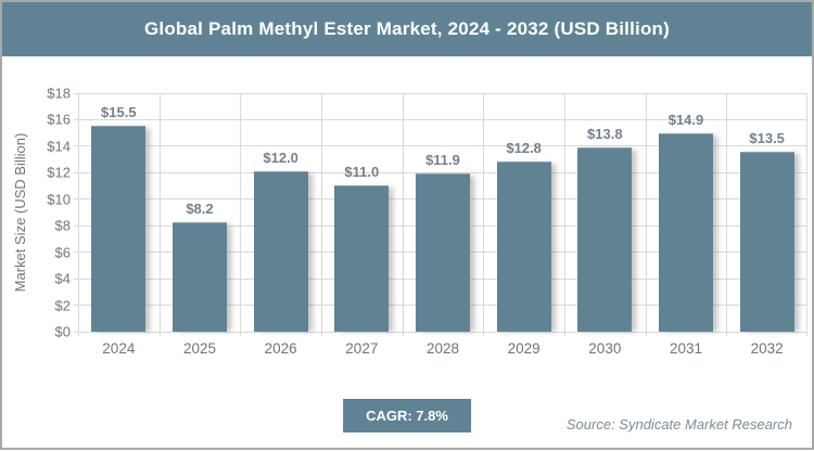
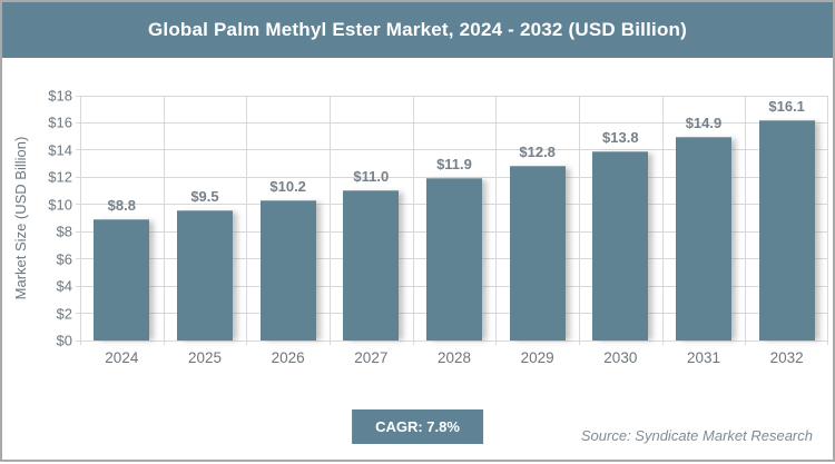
2024: $15.5 -> $8.8
2025: $8.2 -> $9.5
2026: $12.0 -> $10.2
2032: $13.5 -> $16.1
